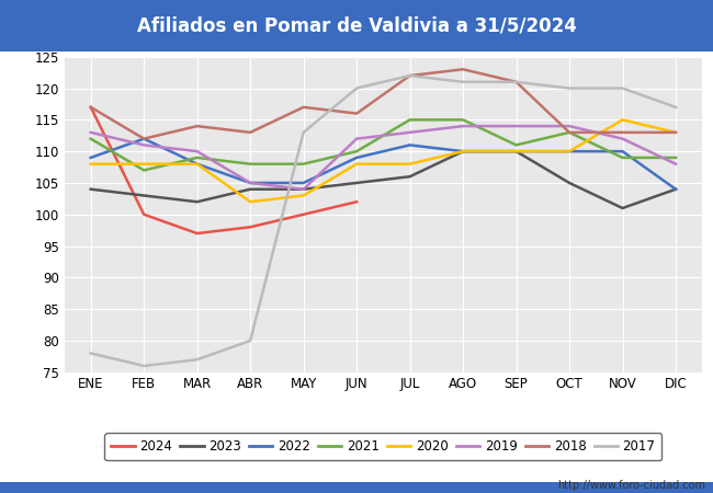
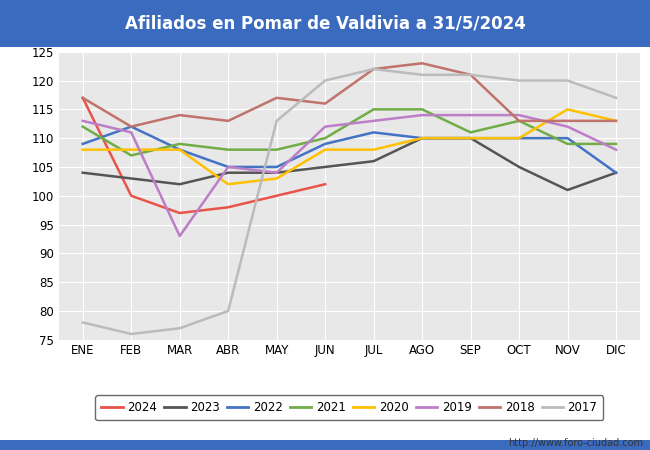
2019/MAR: 110 -> 93
